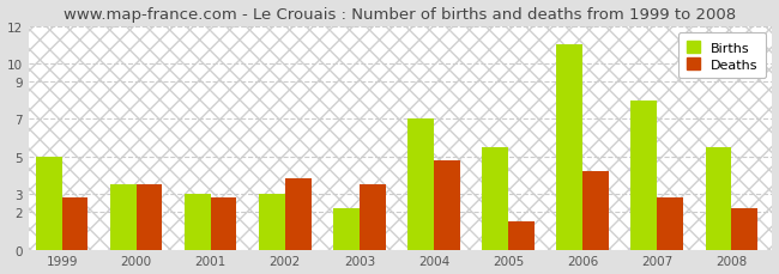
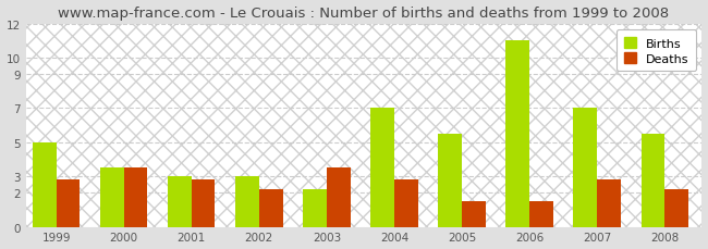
Deaths/2002: 3.8 -> 2.2
Deaths/2004: 4.8 -> 2.8
Deaths/2006: 4.2 -> 1.5
Births/2007: 8.0 -> 7.0
